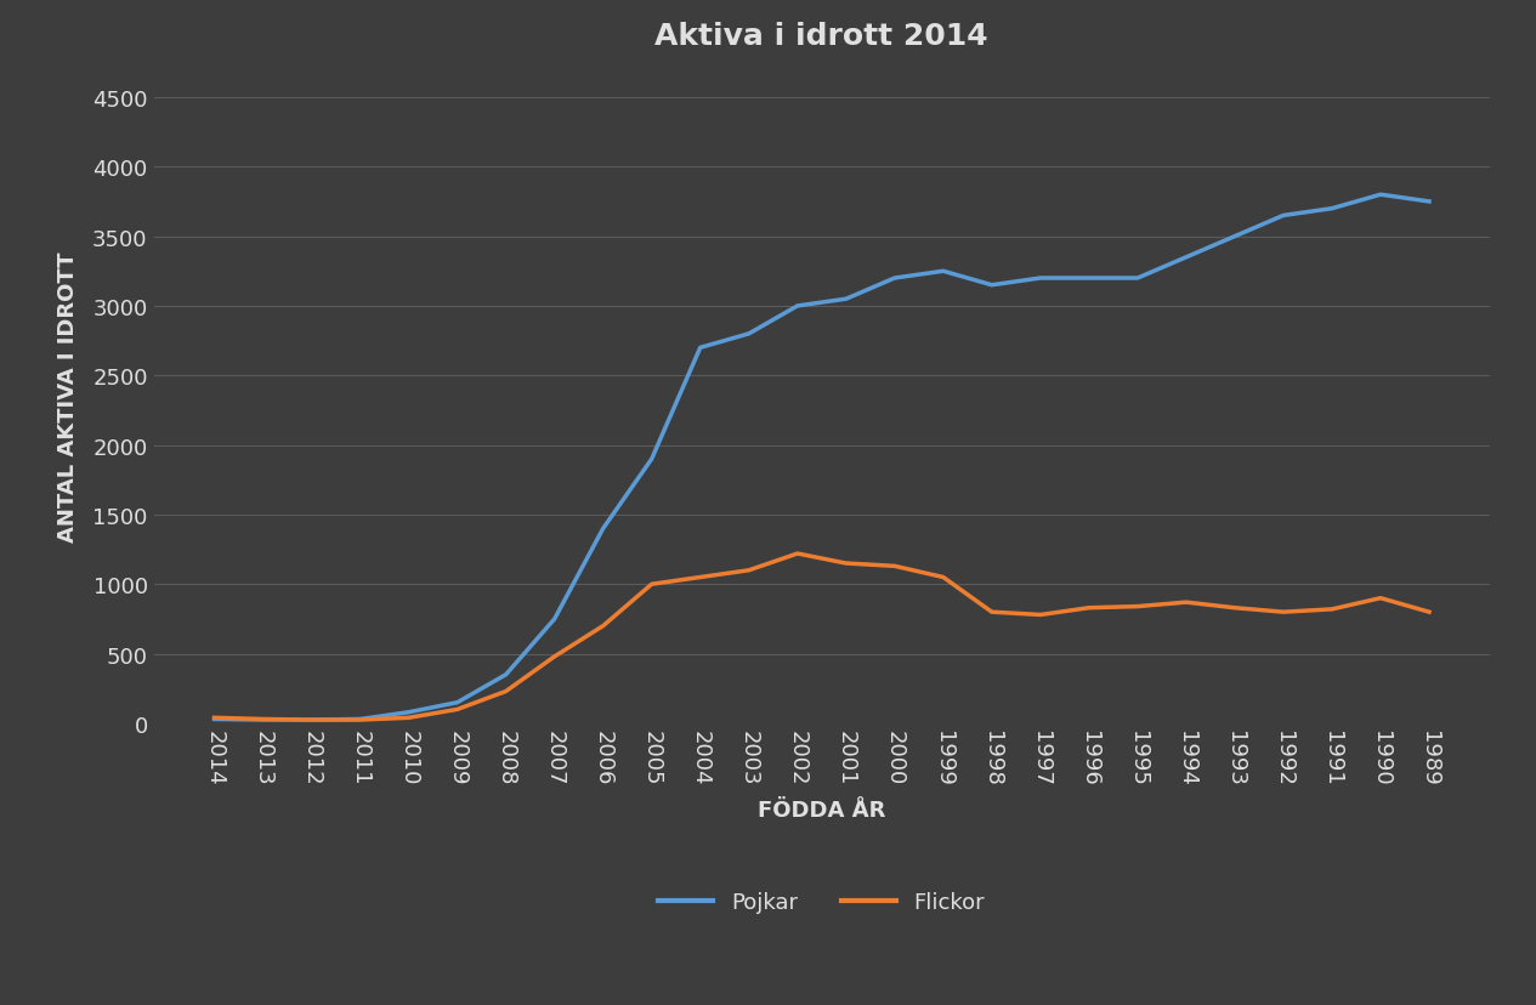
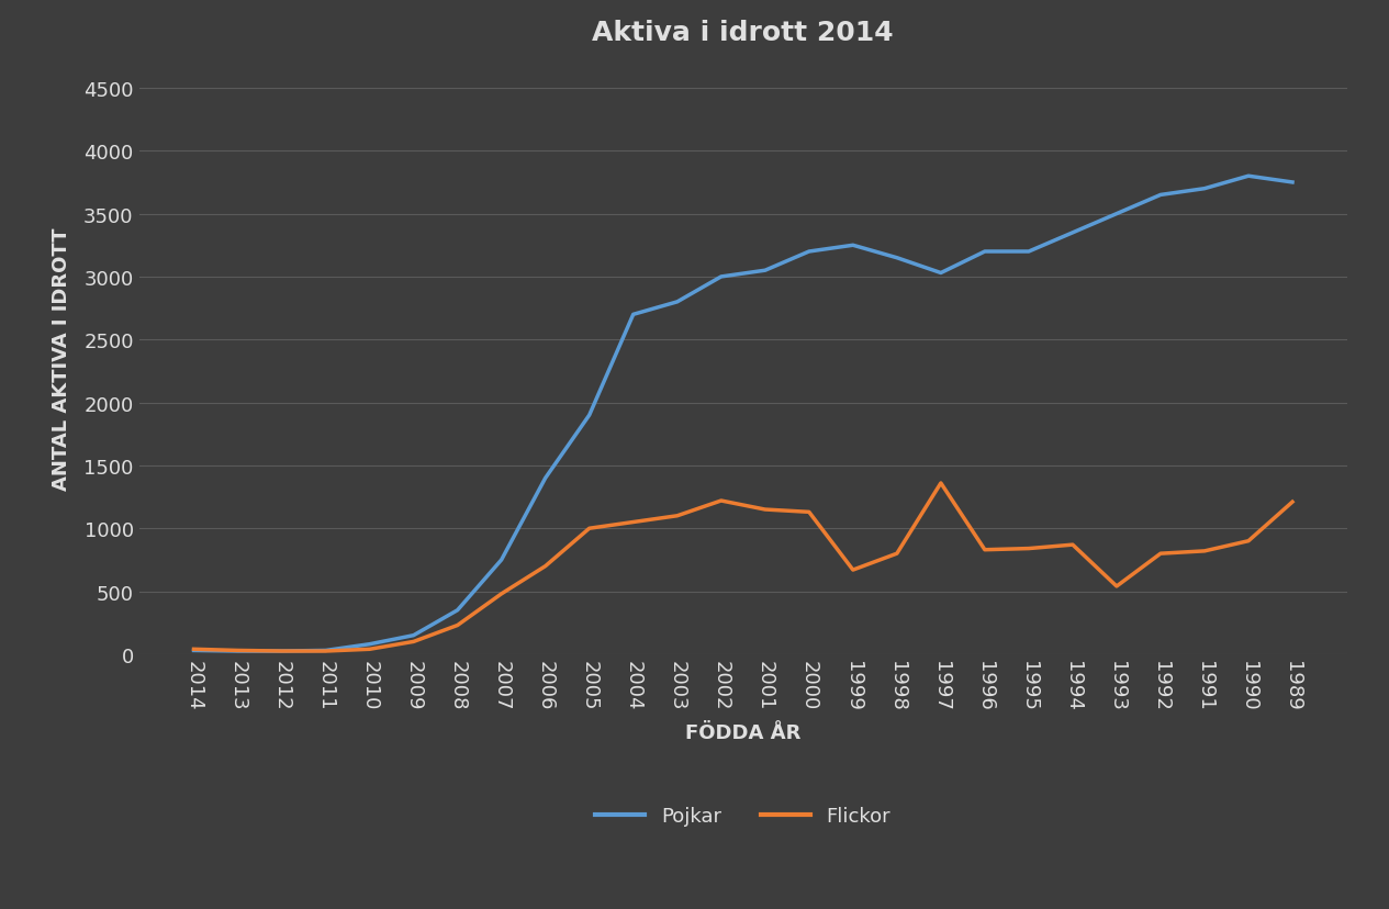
Flickor/1999: 1050 -> 670
Pojkar/1997: 3200 -> 3030
Flickor/1997: 780 -> 1360
Flickor/1993: 830 -> 540
Flickor/1989: 800 -> 1210
